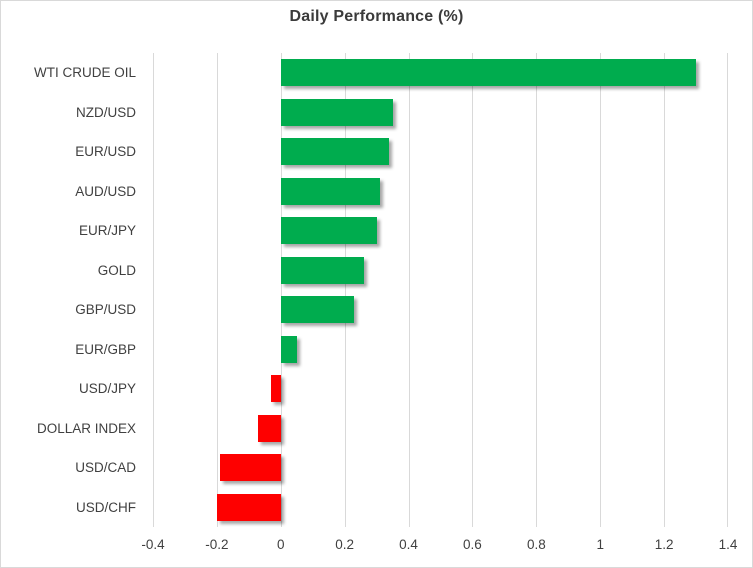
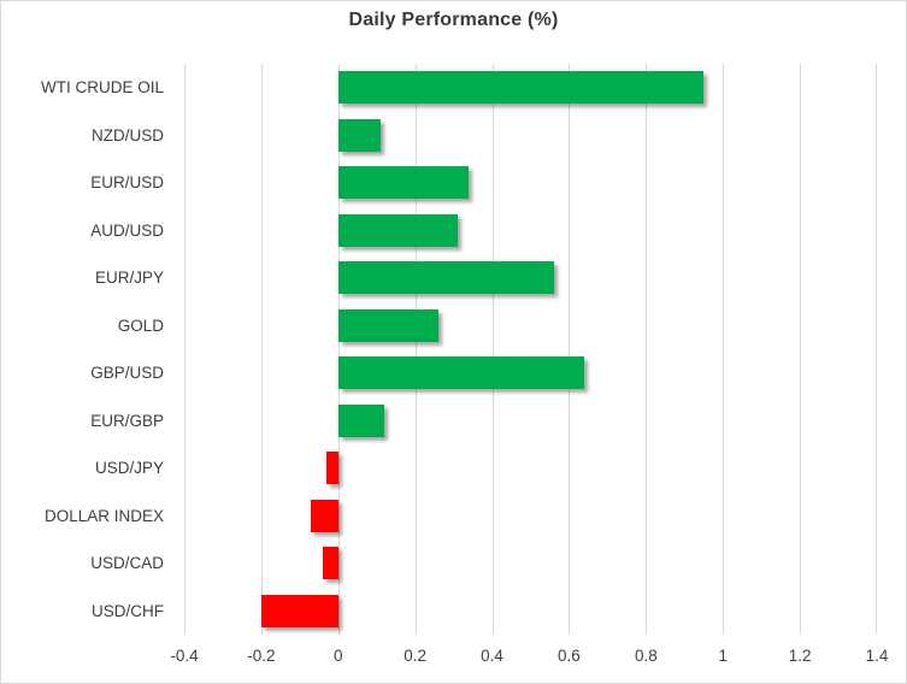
WTI CRUDE OIL: 1.30 -> 0.95
NZD/USD: 0.35 -> 0.11
EUR/JPY: 0.30 -> 0.56
GBP/USD: 0.23 -> 0.64
EUR/GBP: 0.05 -> 0.12
USD/CAD: -0.19 -> -0.04
